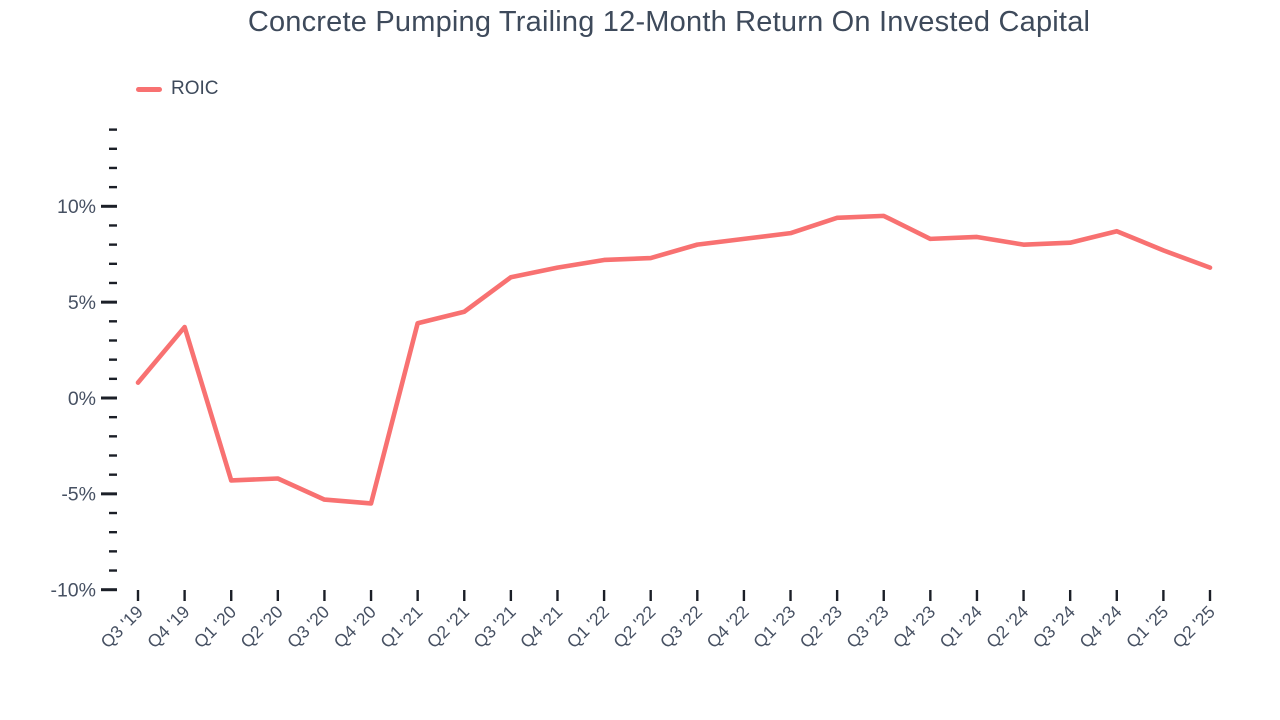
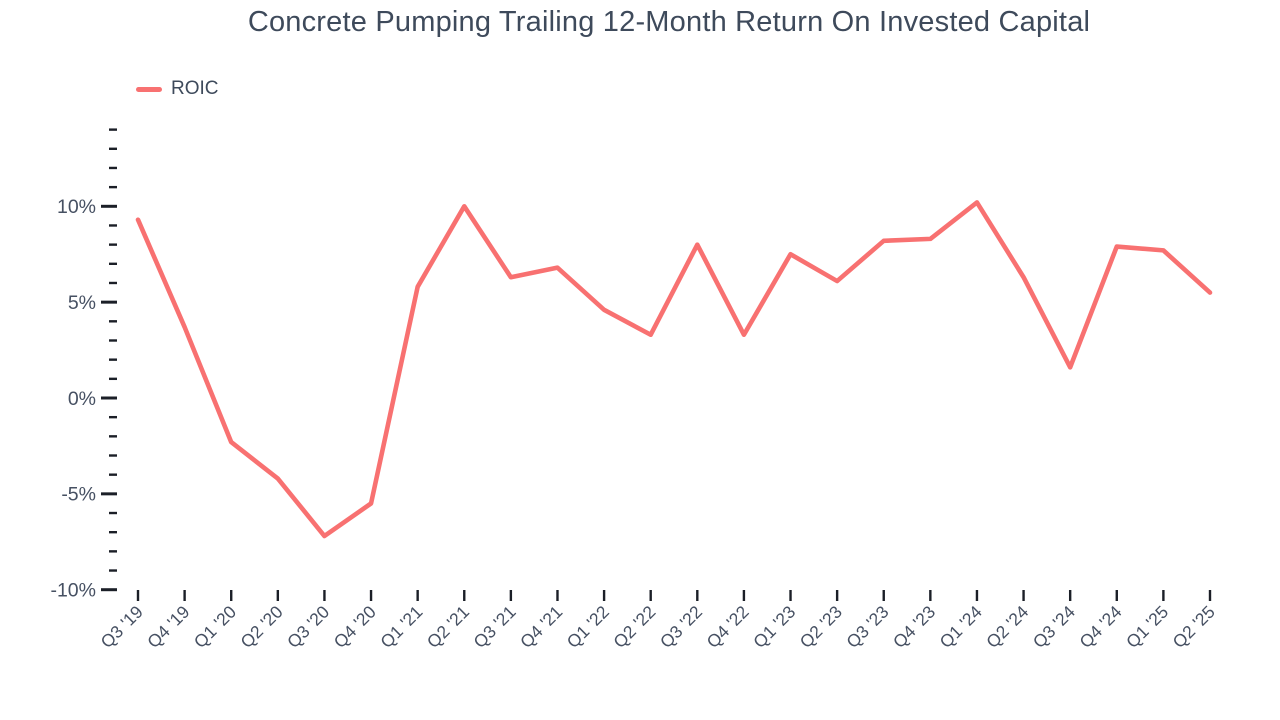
Q3 '19: 0.8% -> 9.3%
Q1 '20: -4.3% -> -2.3%
Q3 '20: -5.3% -> -7.2%
Q1 '21: 3.9% -> 5.8%
Q2 '21: 4.5% -> 10.0%
Q1 '22: 7.2% -> 4.6%
Q2 '22: 7.3% -> 3.3%
Q4 '22: 8.3% -> 3.3%
Q1 '23: 8.6% -> 7.5%
Q2 '23: 9.4% -> 6.1%
Q3 '23: 9.5% -> 8.2%
Q1 '24: 8.4% -> 10.2%
Q2 '24: 8.0% -> 6.3%
Q3 '24: 8.1% -> 1.6%
Q4 '24: 8.7% -> 7.9%
Q2 '25: 6.8% -> 5.5%
